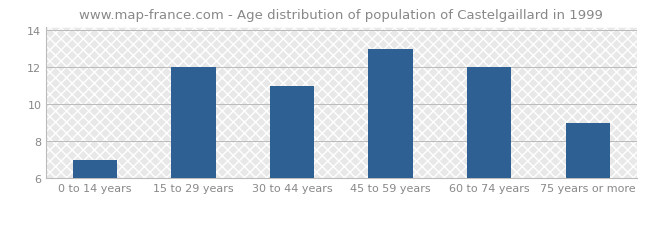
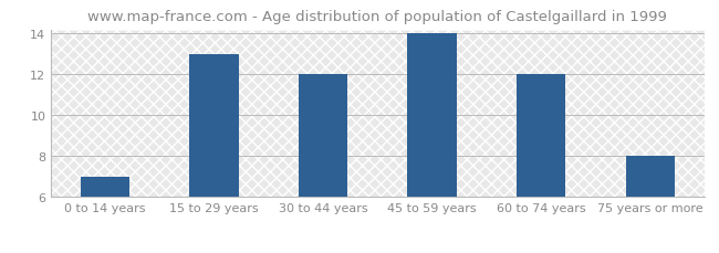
15 to 29 years: 12 -> 13
30 to 44 years: 11 -> 12
45 to 59 years: 13 -> 14
75 years or more: 9 -> 8
